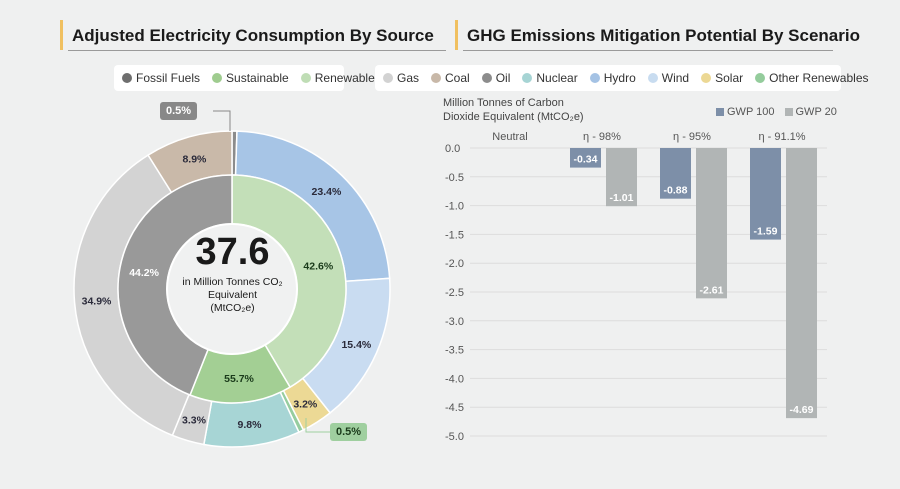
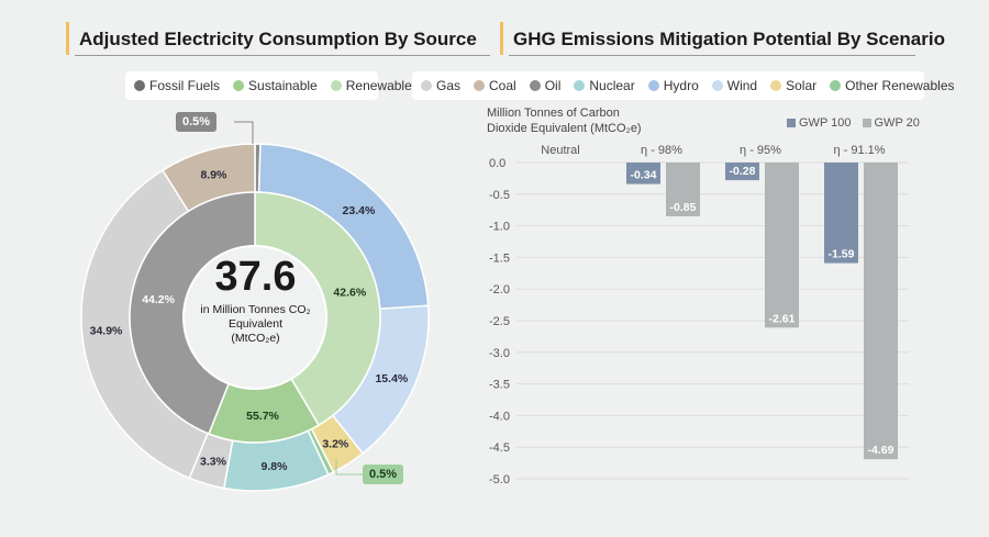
GHG Emissions Mitigation Potential By Scenario/GWP 20/η - 98%: -1.01 -> -0.85
GHG Emissions Mitigation Potential By Scenario/GWP 100/η - 95%: -0.88 -> -0.28
